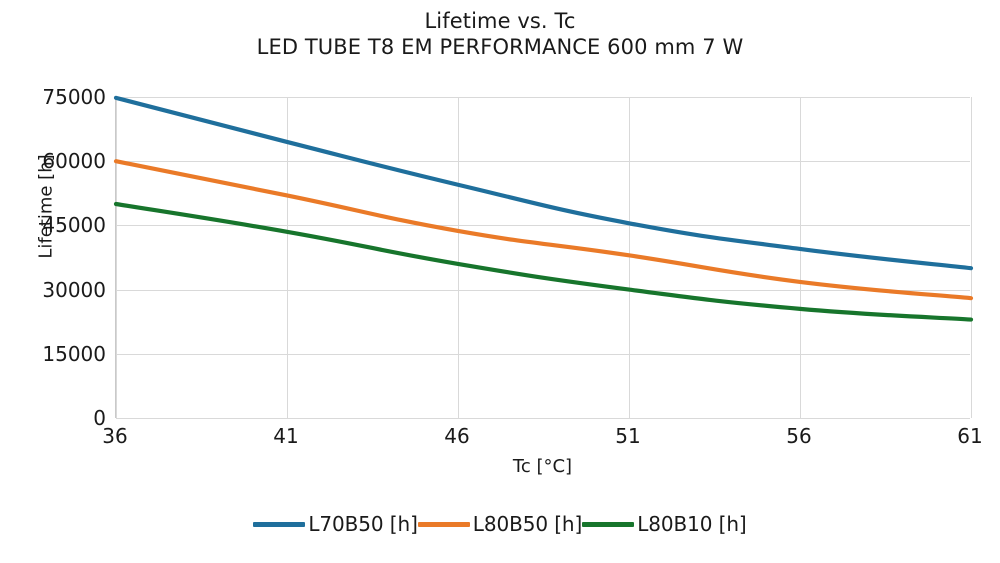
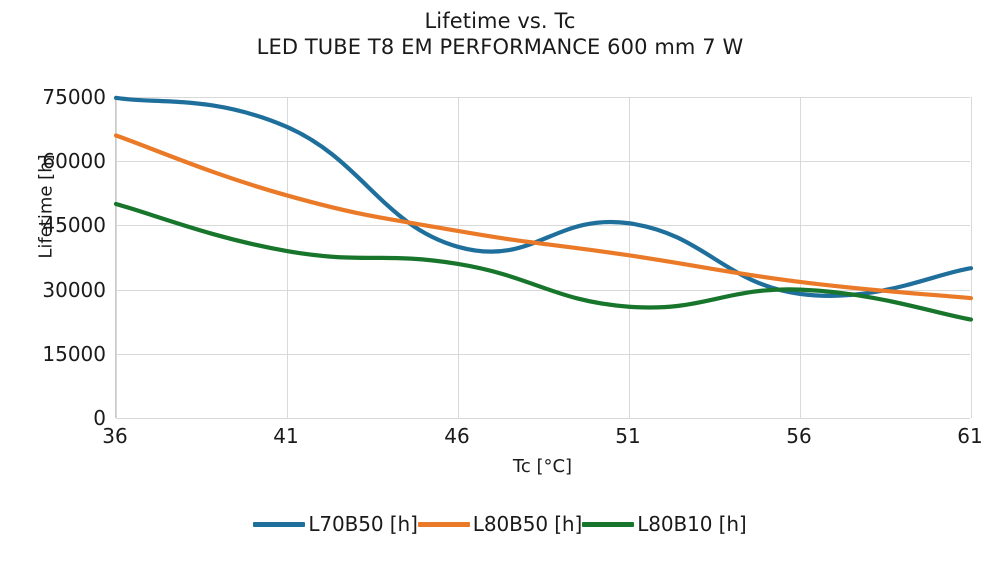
L80B50 [h]/36: 60000 -> 66000
L70B50 [h]/41: 64000 -> 68000
L80B10 [h]/41: 44000 -> 39000
L70B50 [h]/46: 54000 -> 40000
L80B10 [h]/51: 30000 -> 26000
L70B50 [h]/56: 40000 -> 29000
L80B10 [h]/56: 26000 -> 30000
